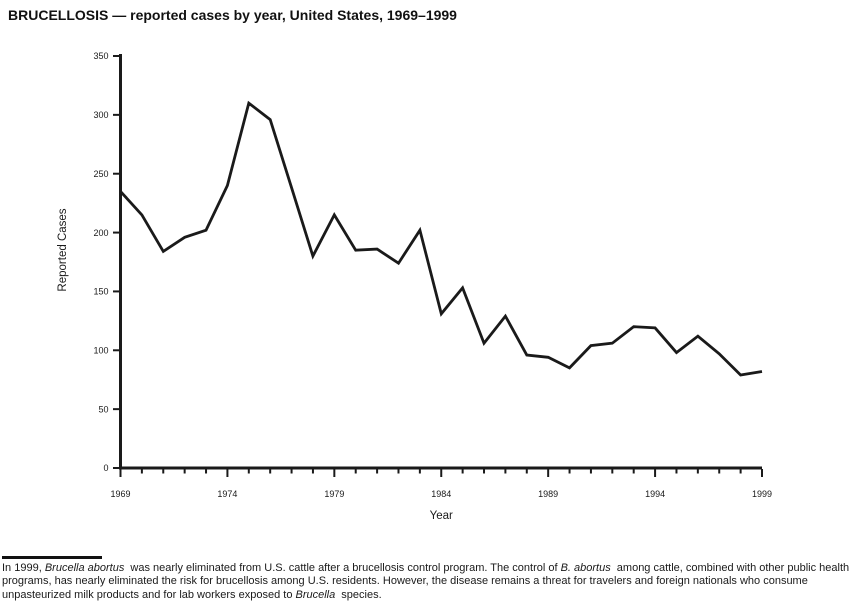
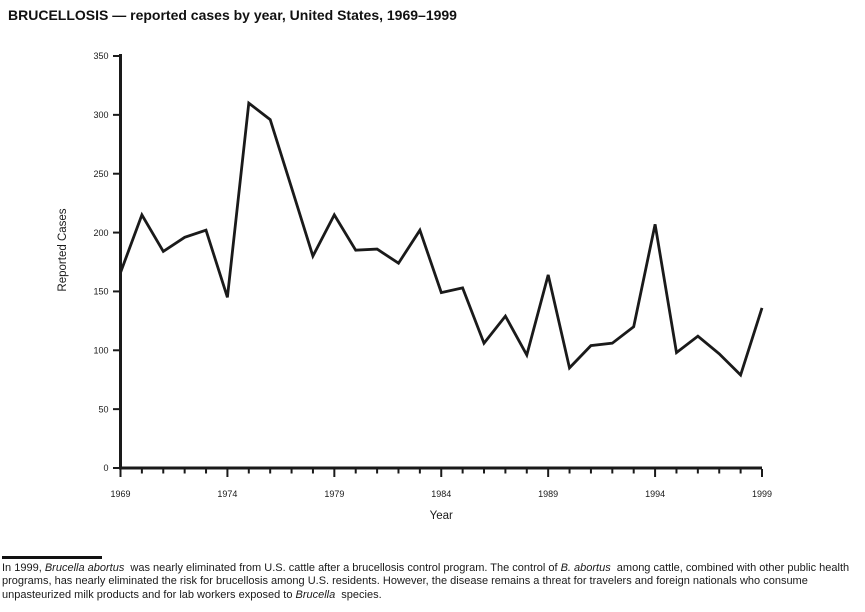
1969: 235 -> 166
1974: 240 -> 145
1984: 131 -> 149
1989: 94 -> 164
1994: 119 -> 207
1999: 82 -> 136
